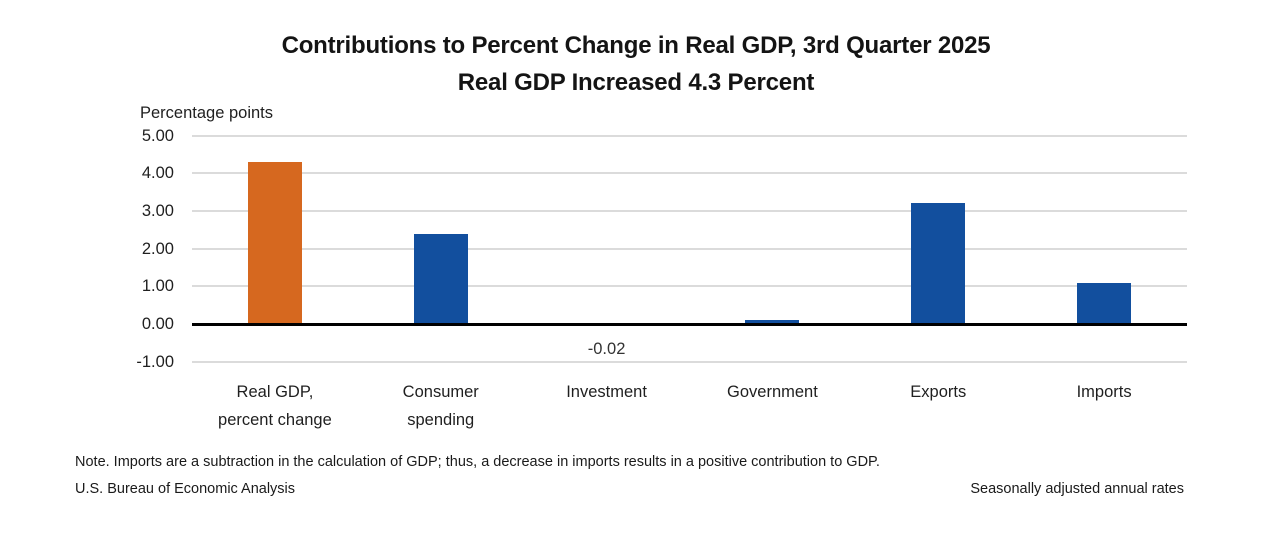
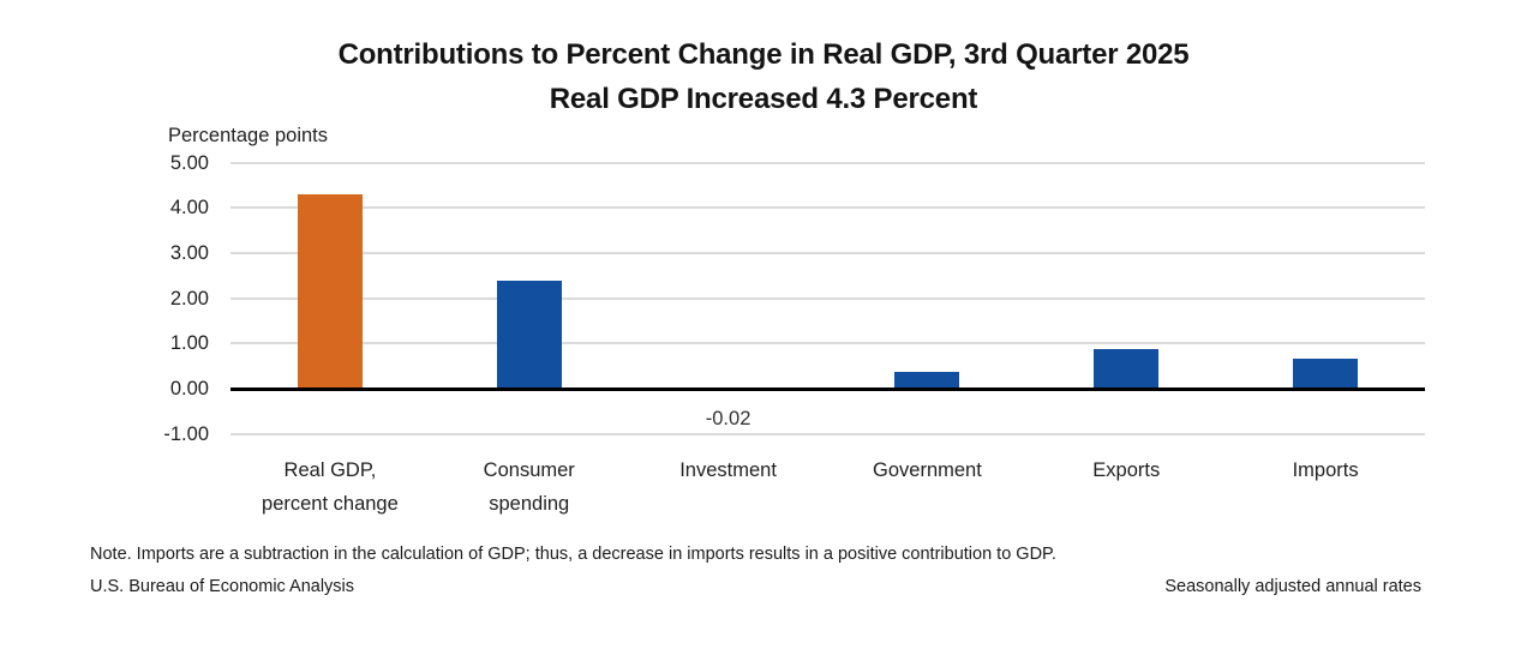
Government: 0.1 -> 0.4
Exports: 3.2 -> 0.9
Imports: 1.1 -> 0.7
